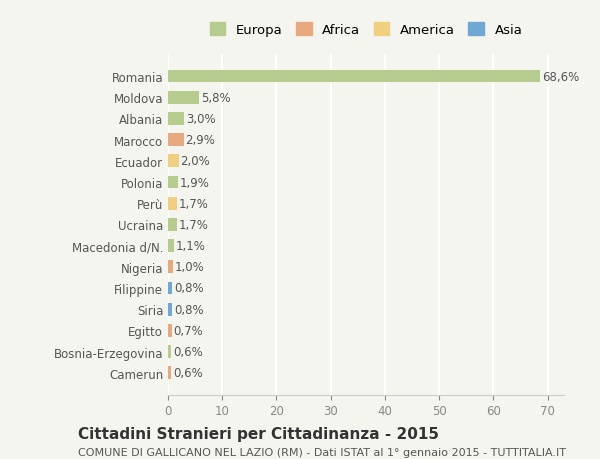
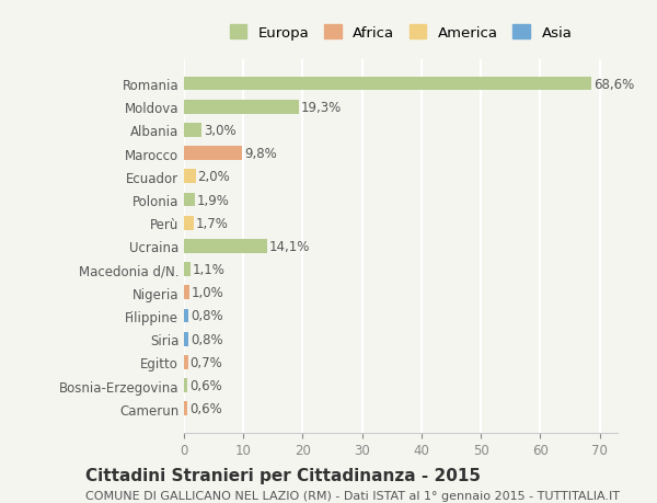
Moldova: 5,8% -> 19,3%
Marocco: 2,9% -> 9,8%
Ucraina: 1,7% -> 14,1%
